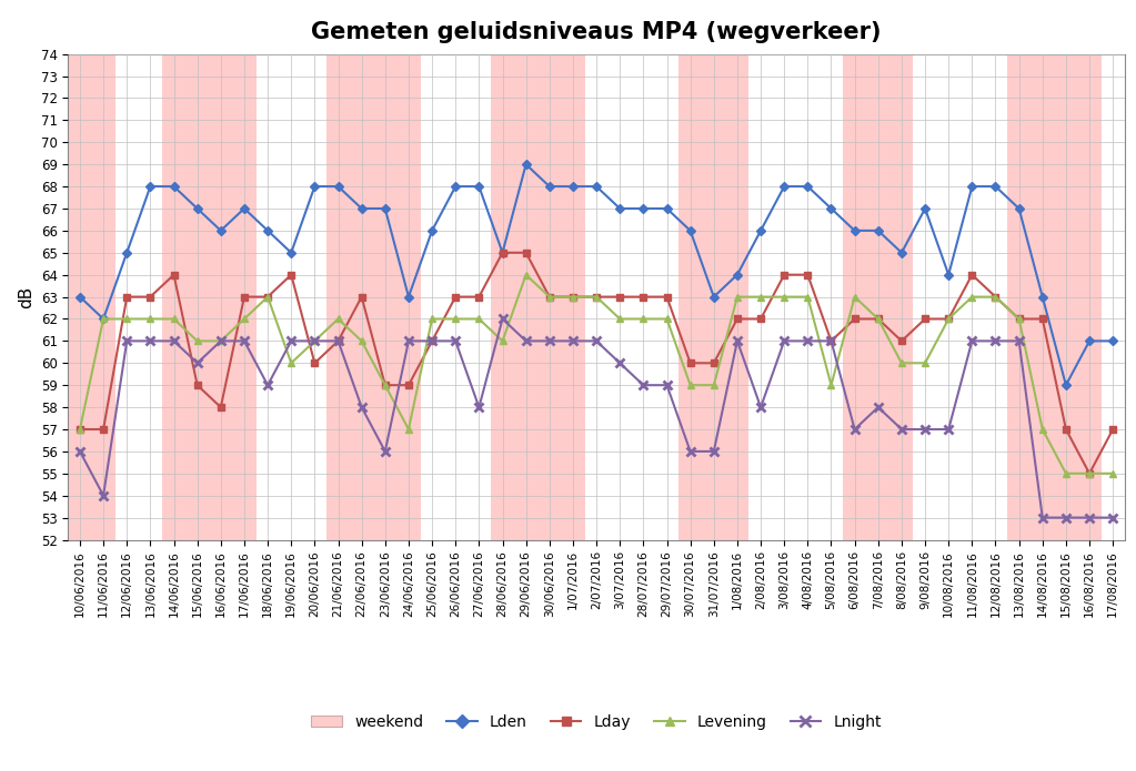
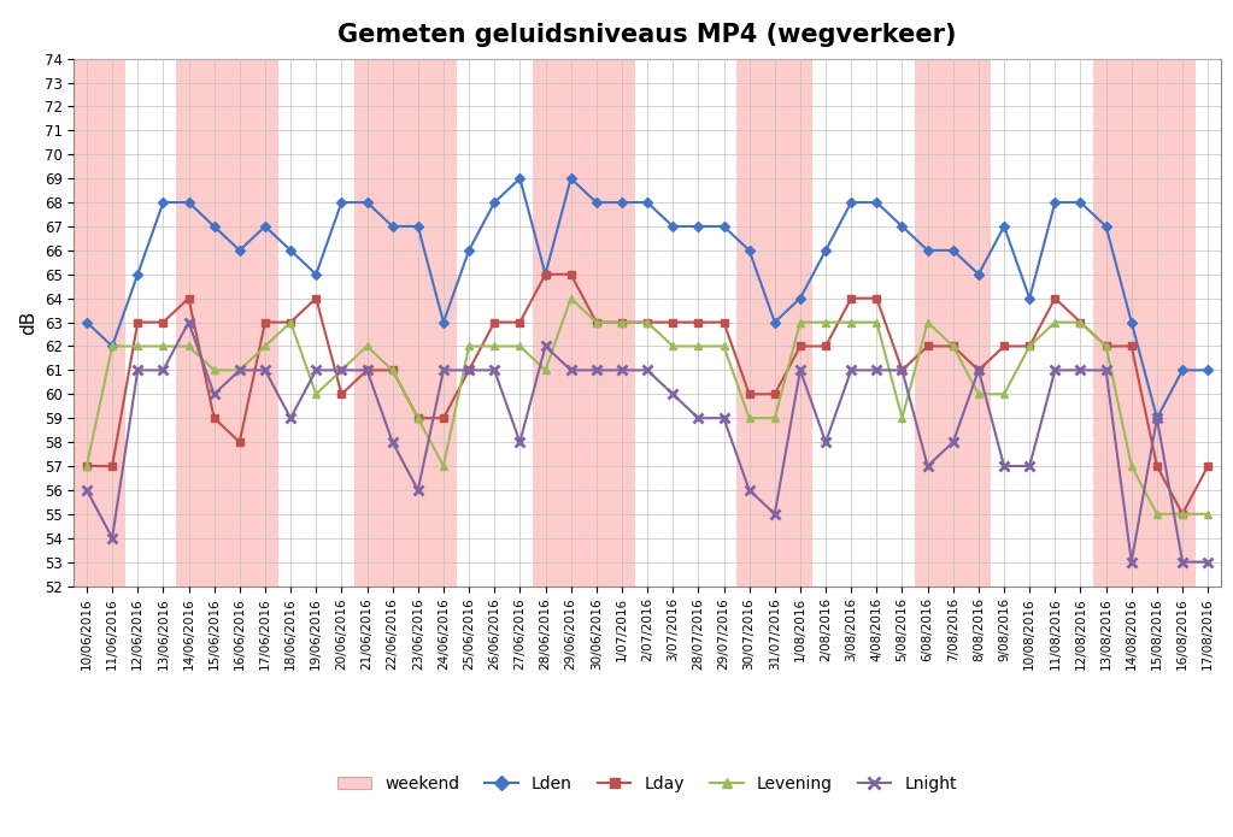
Lnight/14/06/2016: 61 -> 63
Lday/22/06/2016: 63 -> 61
Lden/27/06/2016: 68 -> 69
Lnight/31/07/2016: 56 -> 55
Lnight/8/08/2016: 57 -> 61
Lnight/15/08/2016: 53 -> 59
